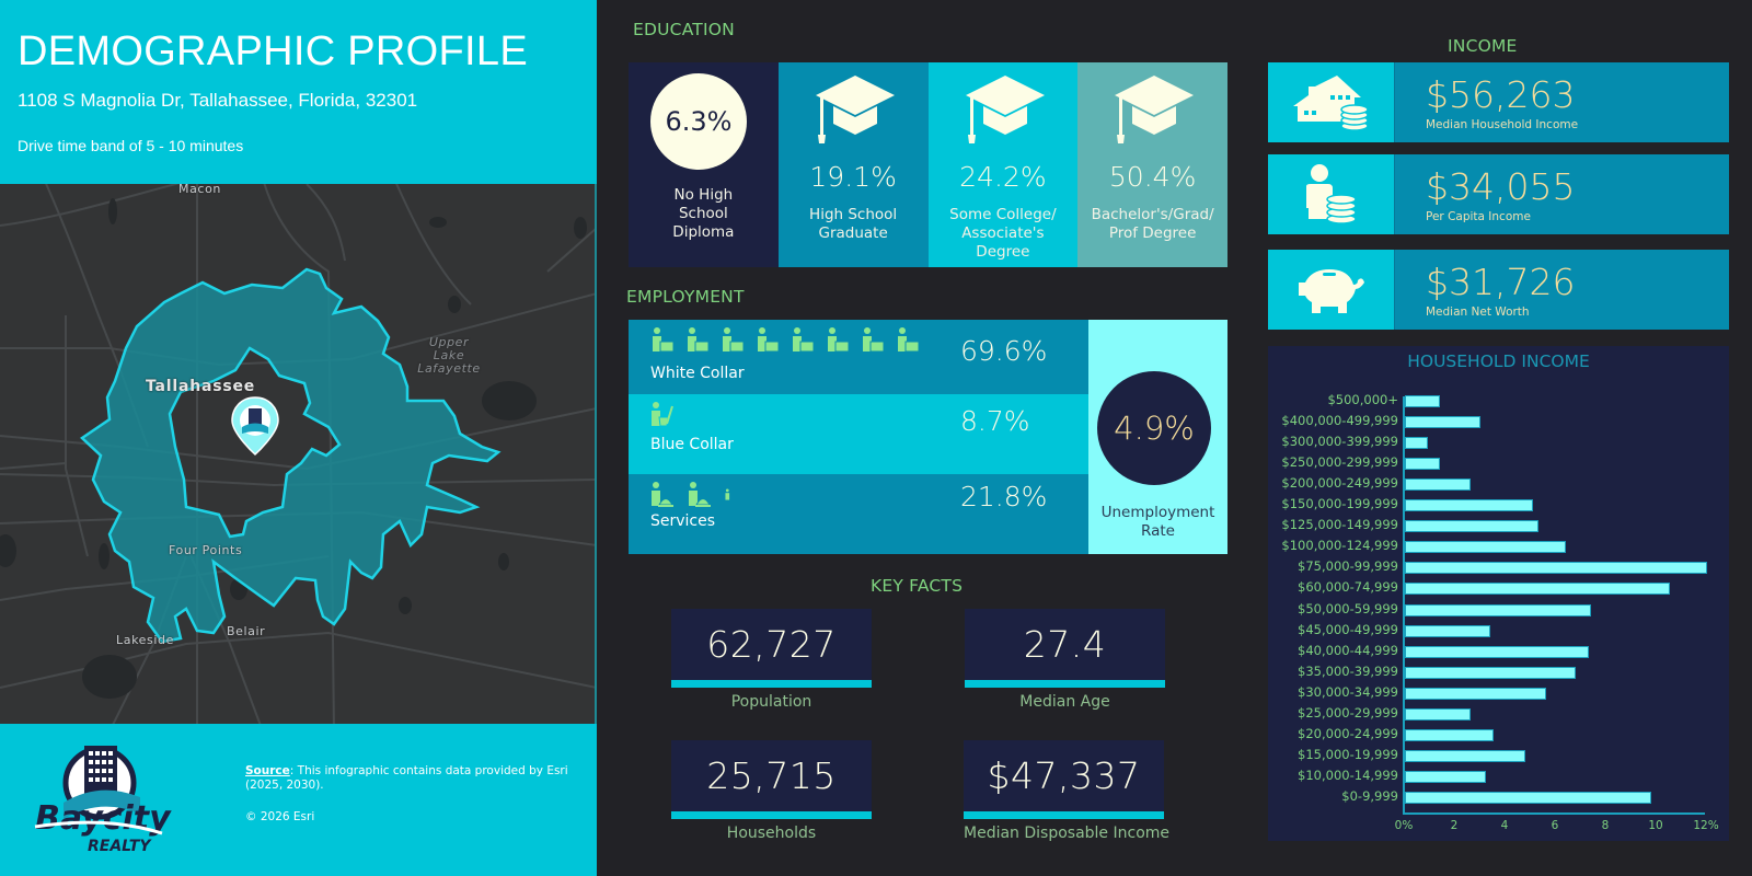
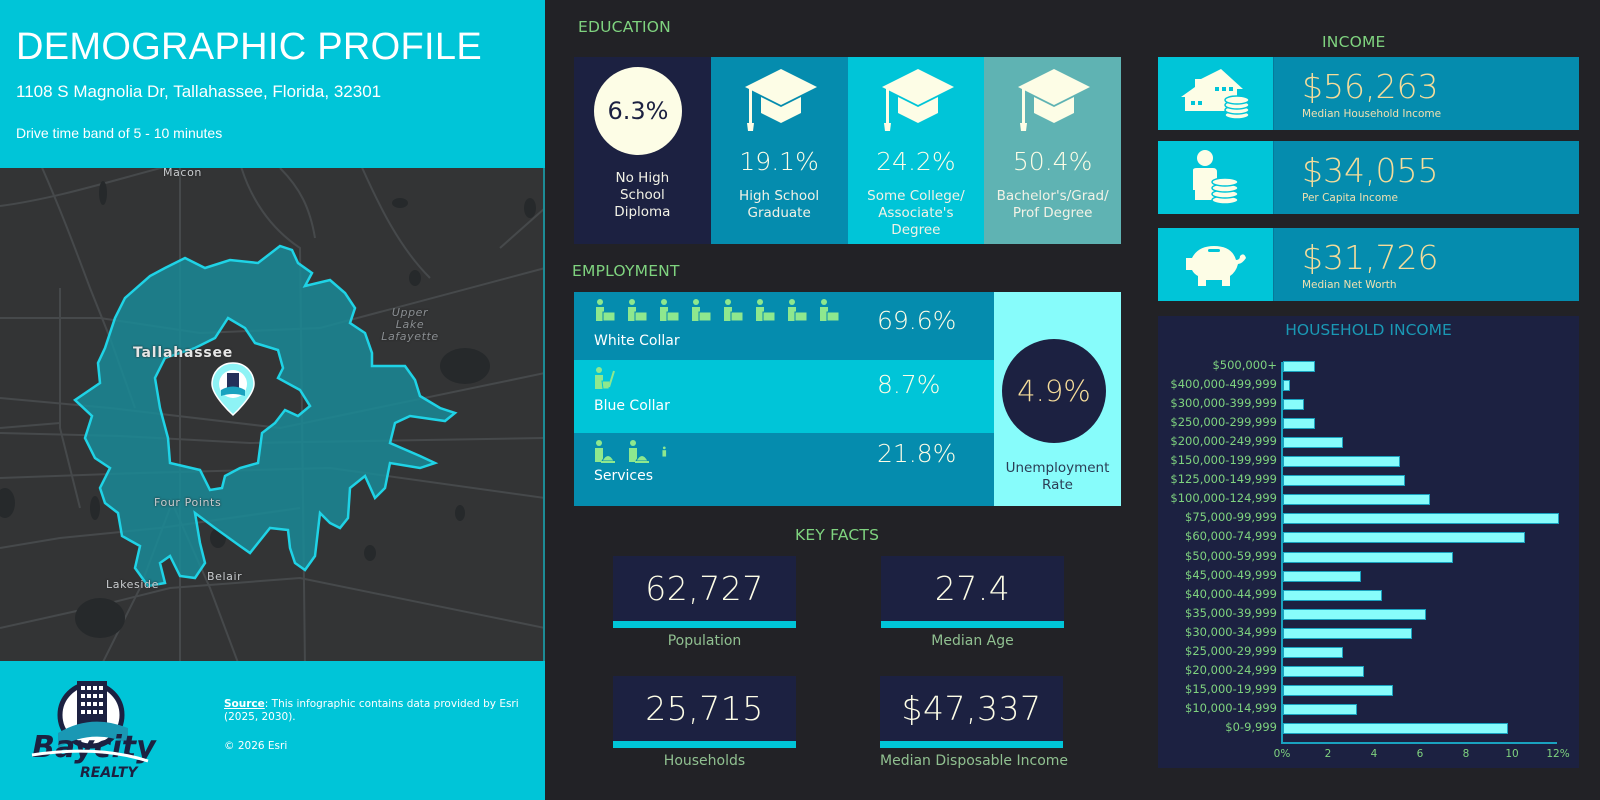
$400,000-499,999: 3.0% -> 0.3%
$40,000-44,999: 7.3% -> 4.3%
$35,000-39,999: 6.8% -> 6.2%
